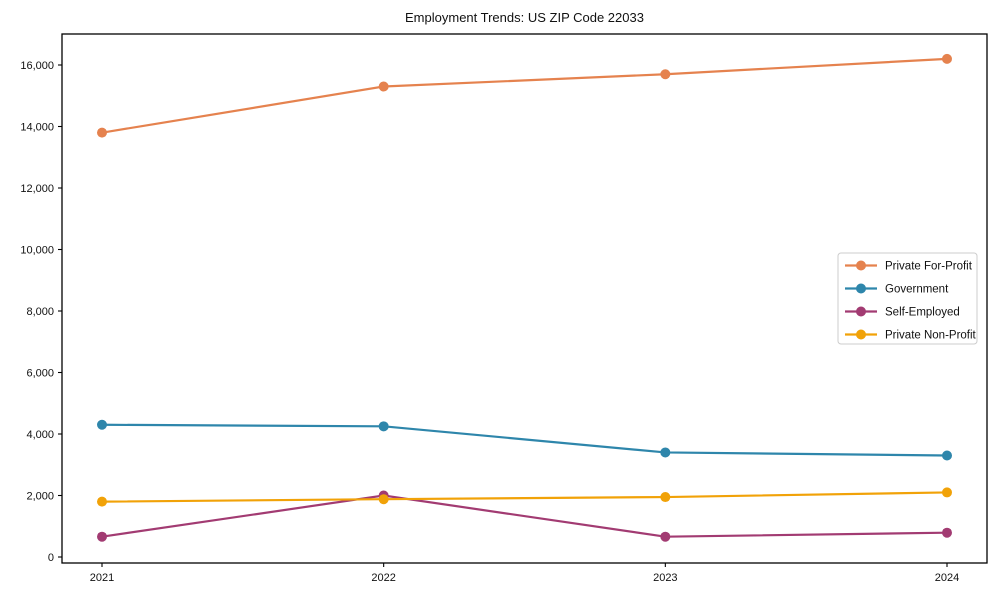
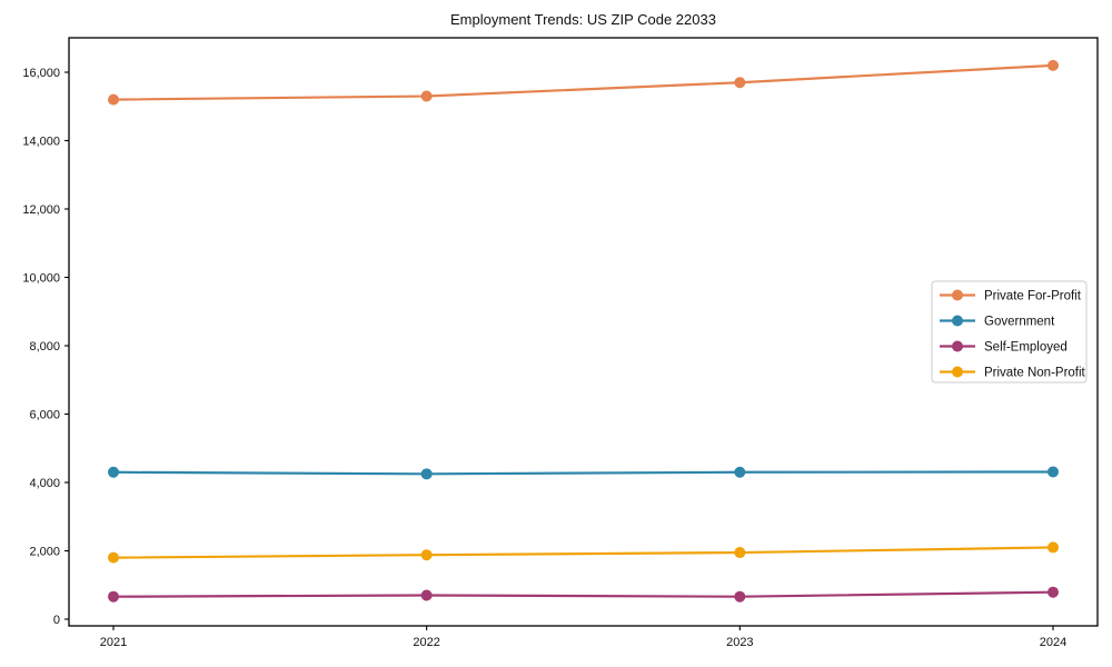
Private For-Profit/2021: 13800 -> 15200
Self-Employed/2022: 2000 -> 700
Government/2023: 3400 -> 4300
Government/2024: 3300 -> 4300
